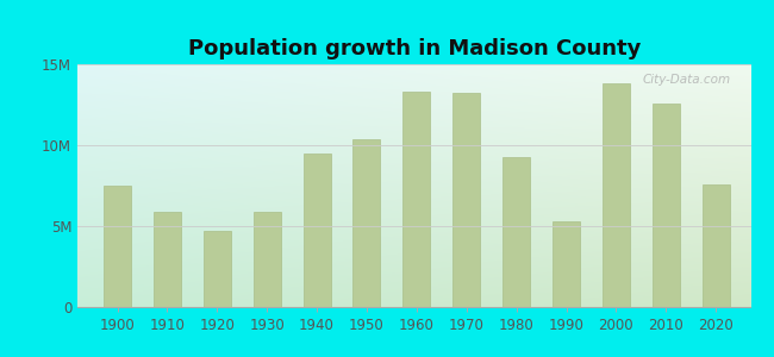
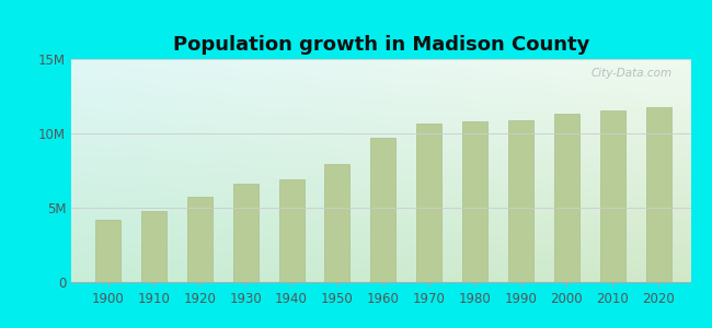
1900: 7.5M -> 4.2M
1910: 5.9M -> 4.8M
1920: 4.7M -> 5.8M
1930: 5.9M -> 6.6M
1940: 9.5M -> 6.9M
1950: 10.4M -> 7.9M
1960: 13.3M -> 9.7M
1970: 13.2M -> 10.7M
1980: 9.3M -> 10.8M
1990: 5.3M -> 10.8M
2000: 13.8M -> 11.4M
2010: 12.6M -> 11.5M
2020: 7.6M -> 11.8M
